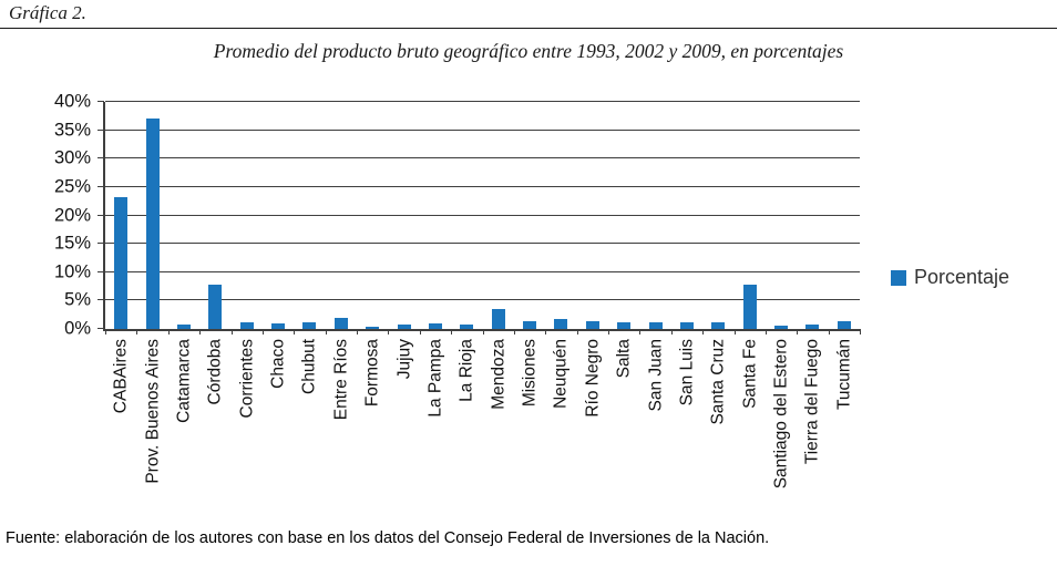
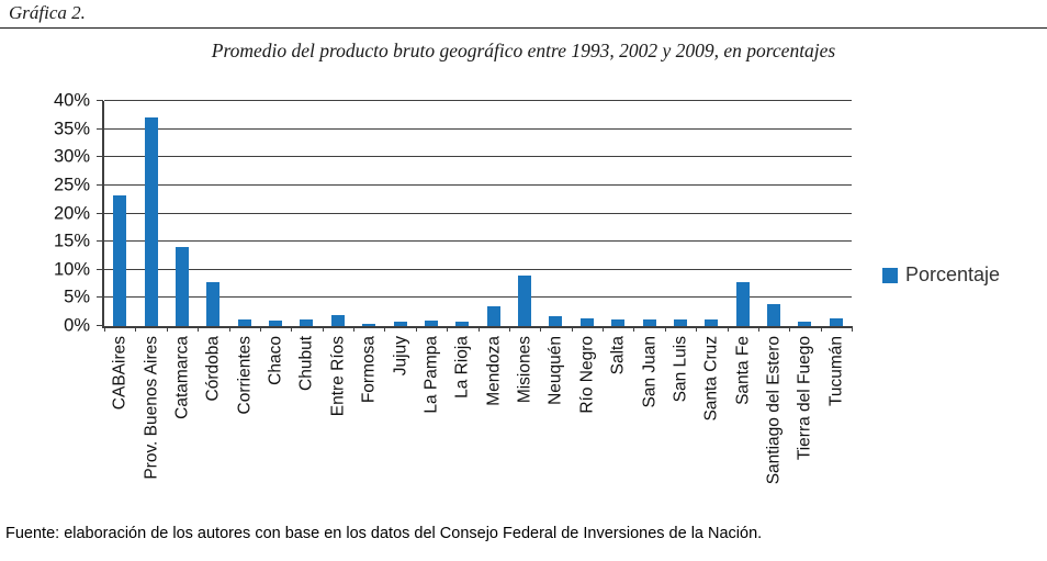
Catamarca: 1% -> 14%
Misiones: 1% -> 9%
Santiago del Estero: 1% -> 4%
